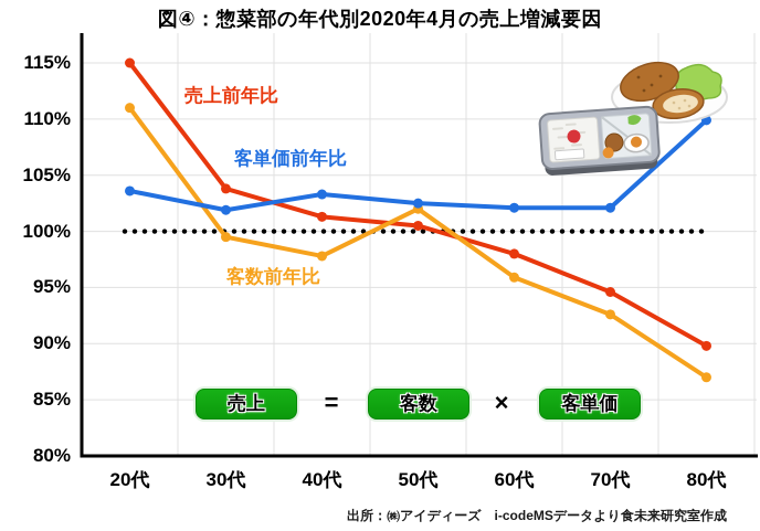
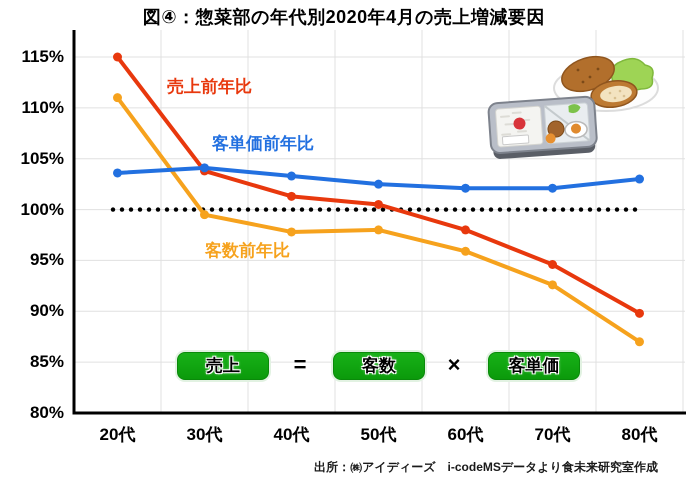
客単価前年比/30代: 101.9% -> 104.1%
客数前年比/50代: 102.0% -> 98.0%
客単価前年比/80代: 109.9% -> 103.0%
